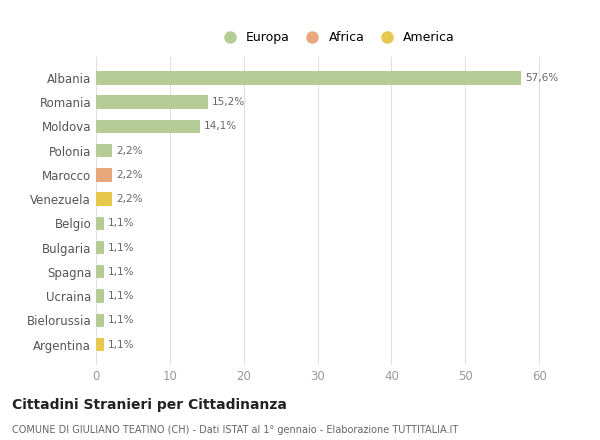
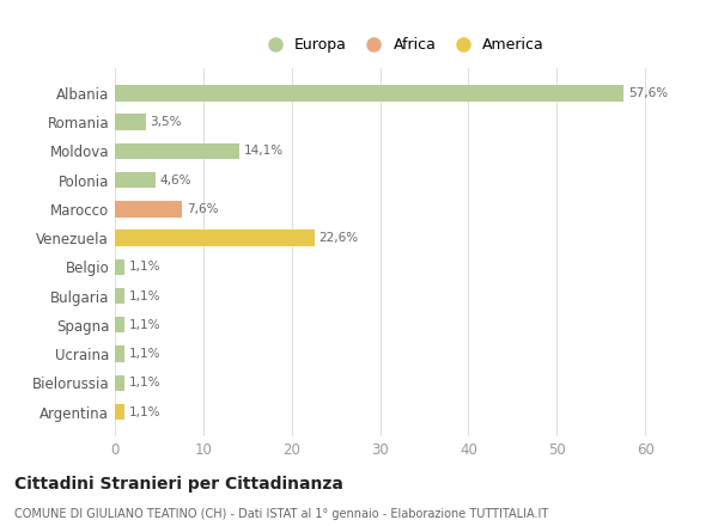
Romania: 15,2% -> 3,5%
Polonia: 2,2% -> 4,6%
Marocco: 2,2% -> 7,6%
Venezuela: 2,2% -> 22,6%
